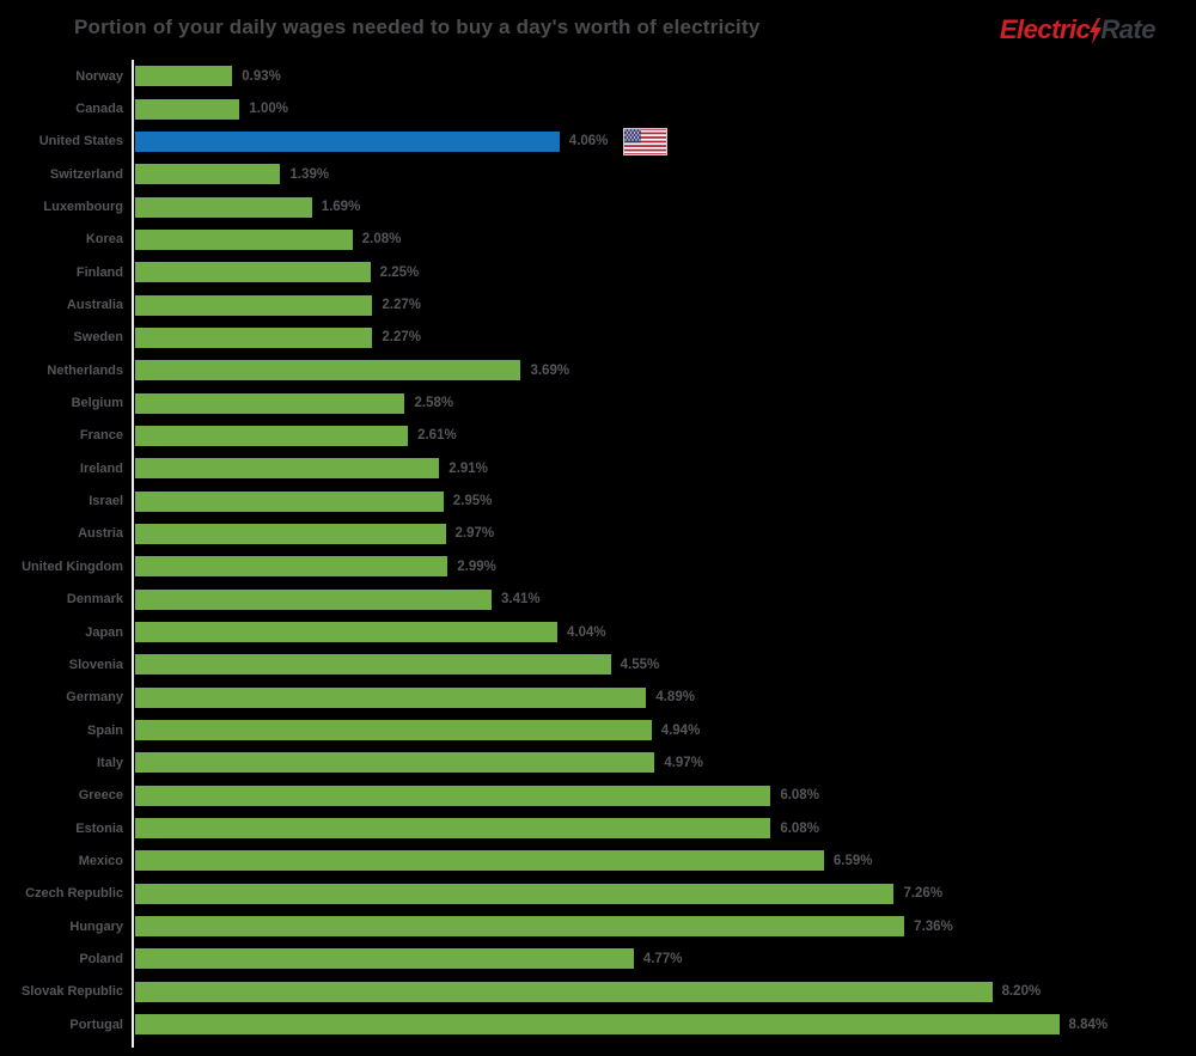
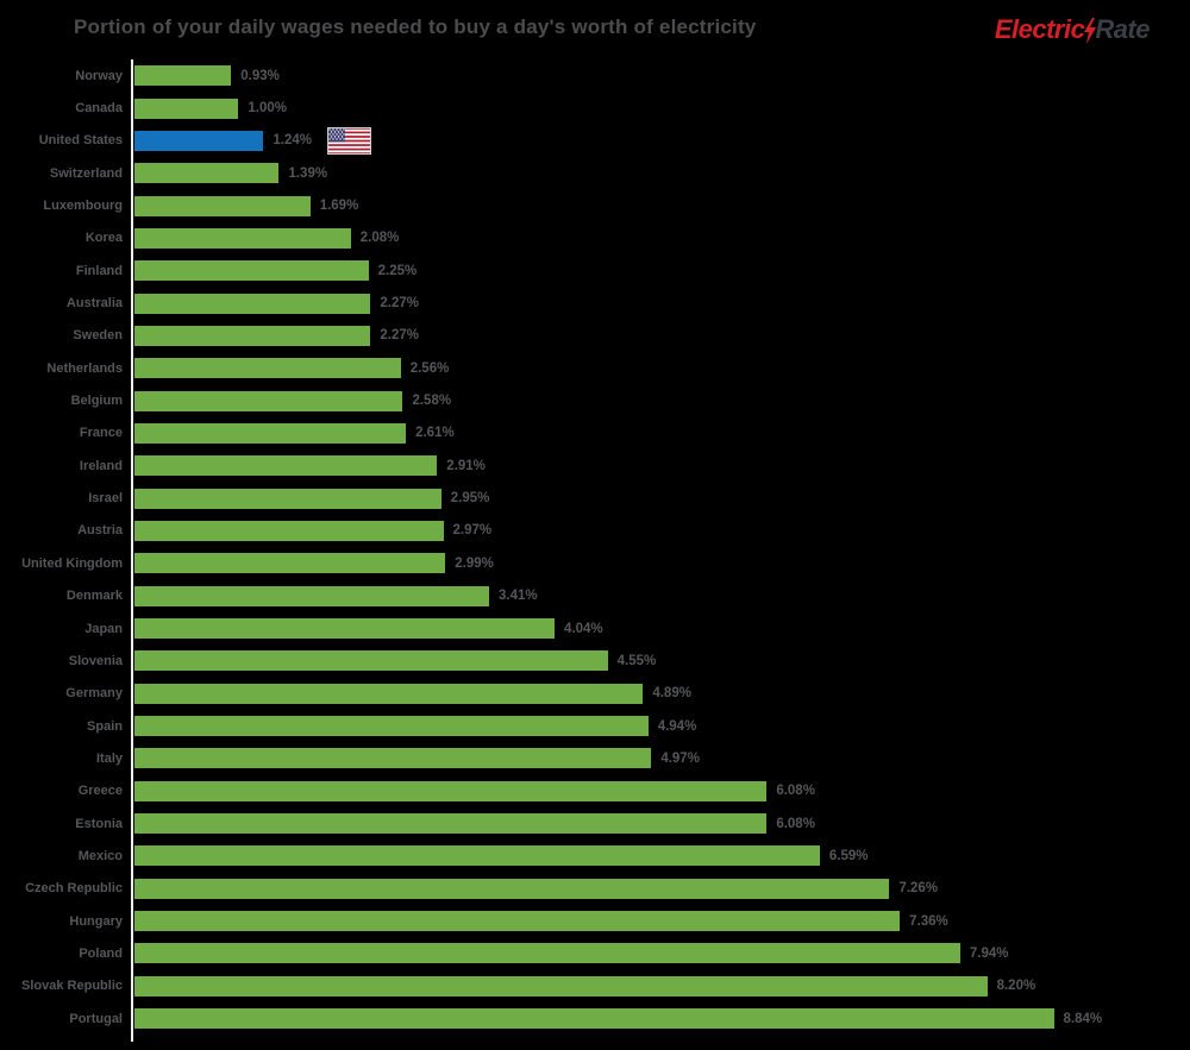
United States: 4.06% -> 1.24%
Netherlands: 3.69% -> 2.56%
Poland: 4.77% -> 7.94%
